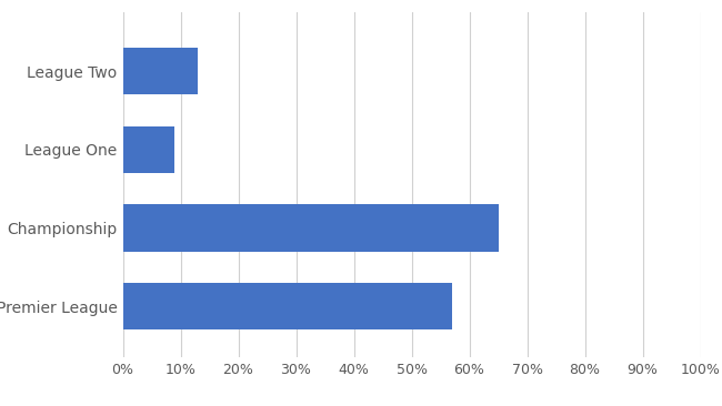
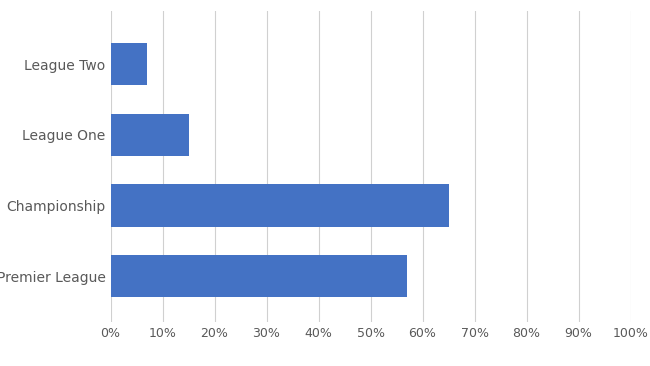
League Two: 13% -> 7%
League One: 9% -> 15%
